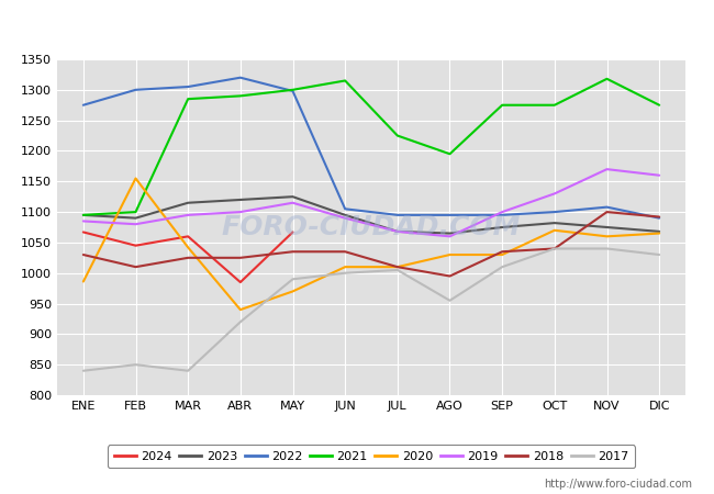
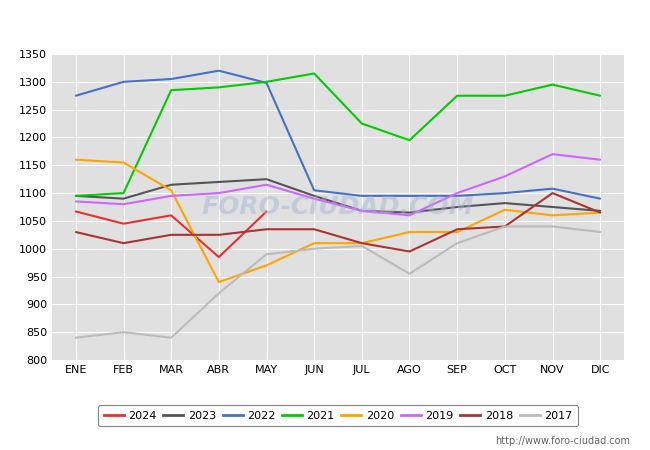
2020/ENE: 986 -> 1160
2020/MAR: 1042 -> 1105
2021/NOV: 1318 -> 1295
2018/DIC: 1092 -> 1065
